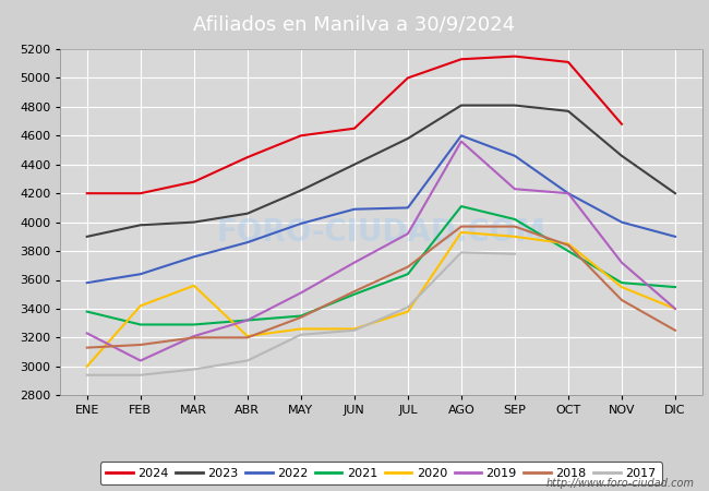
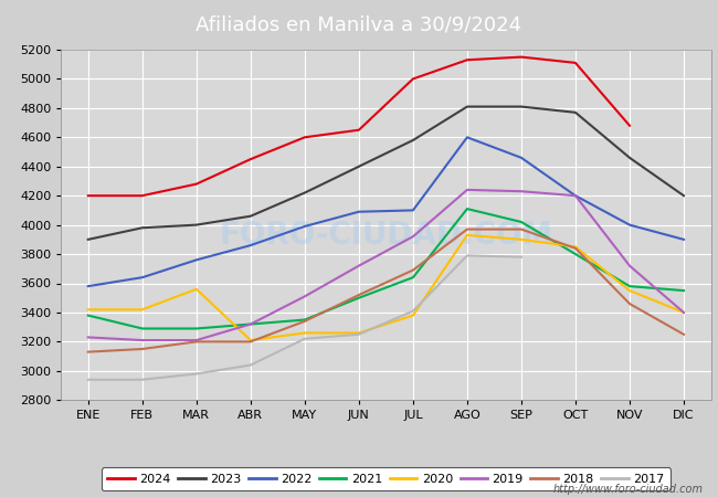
2020/ENE: 3000 -> 3420
2019/FEB: 3040 -> 3210
2019/AGO: 4560 -> 4240
